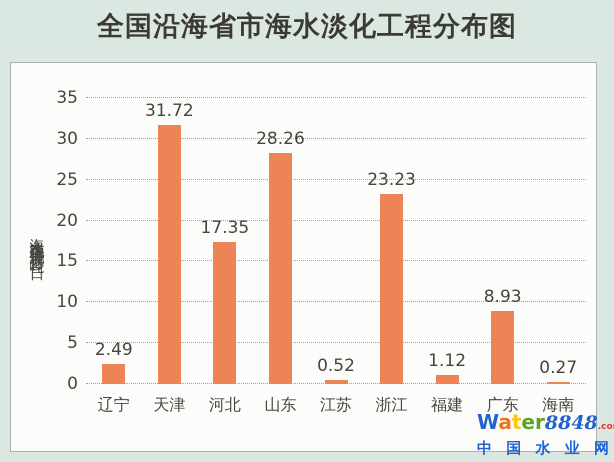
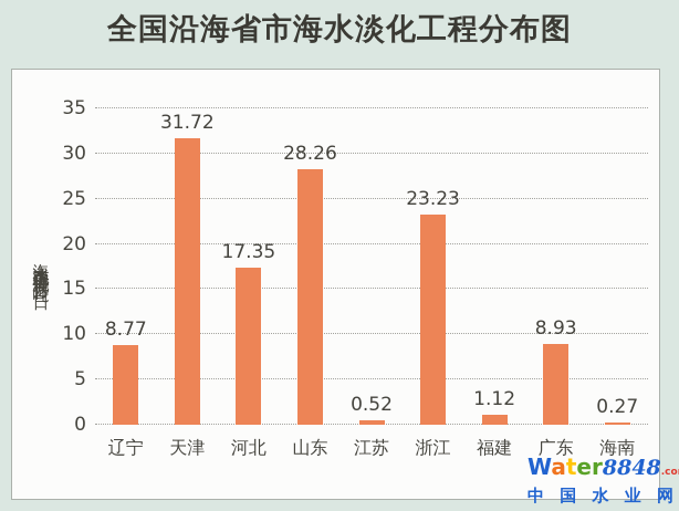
辽宁: 2.49 -> 8.77
